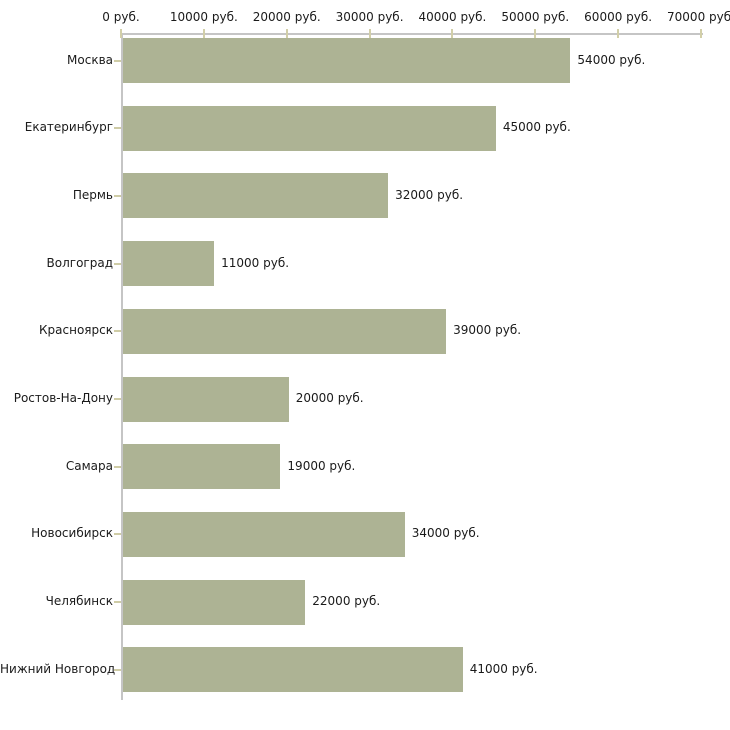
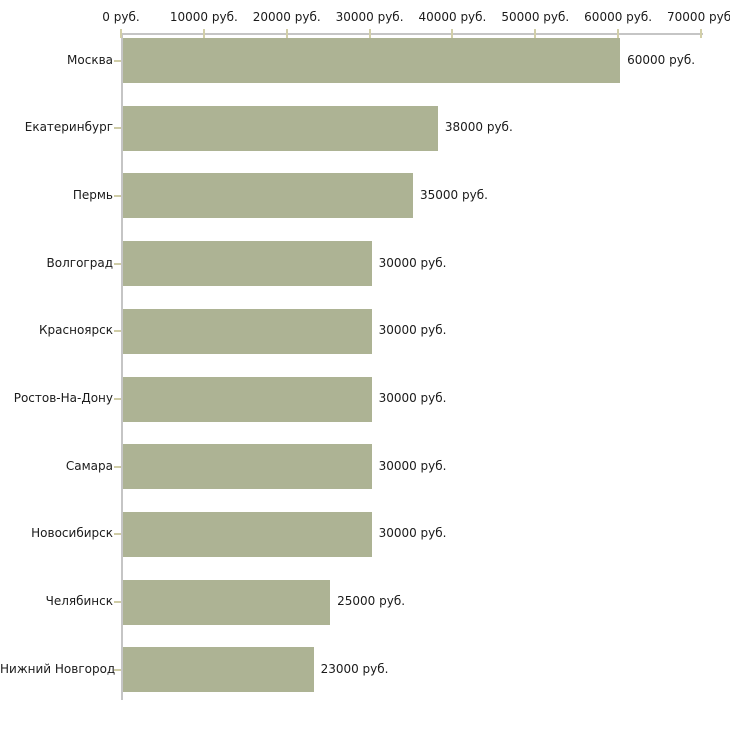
Москва: 54000 -> 60000
Екатеринбург: 45000 -> 38000
Пермь: 32000 -> 35000
Волгоград: 11000 -> 30000
Красноярск: 39000 -> 30000
Ростов-На-Дону: 20000 -> 30000
Самара: 19000 -> 30000
Новосибирск: 34000 -> 30000
Челябинск: 22000 -> 25000
Нижний Новгород: 41000 -> 23000
